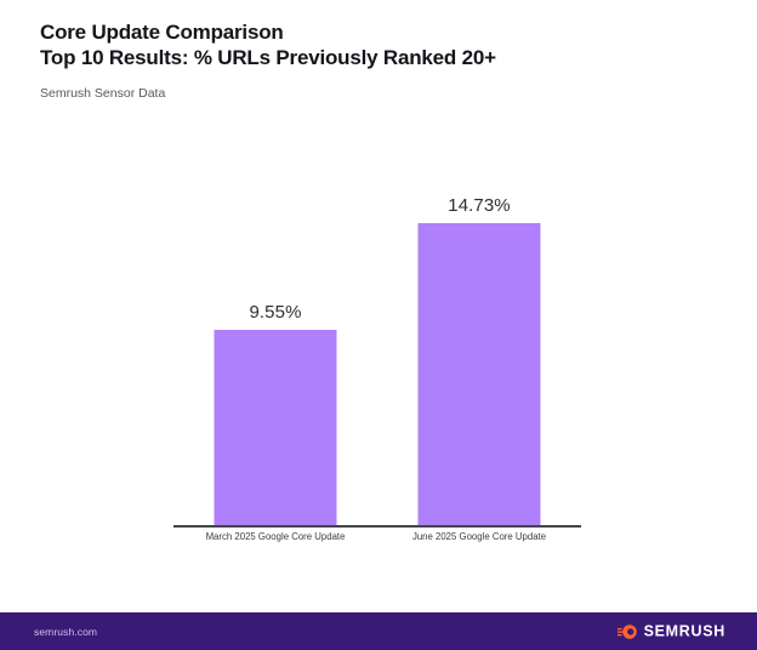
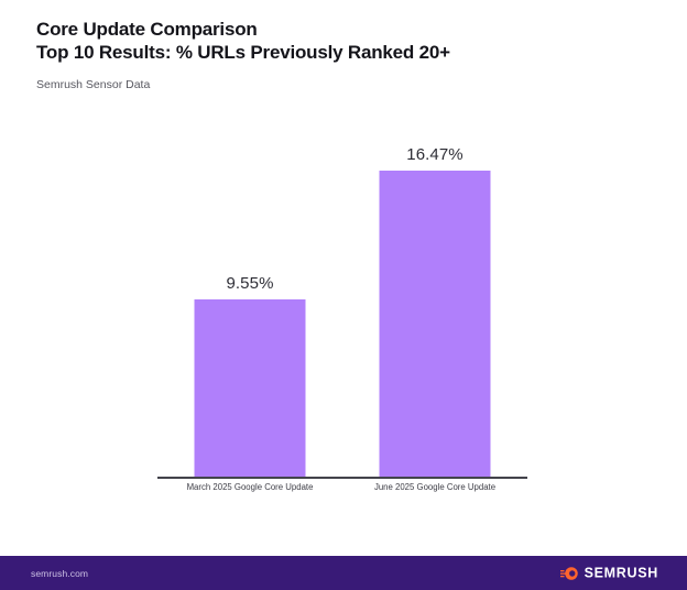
June 2025 Google Core Update: 14.73% -> 16.47%
